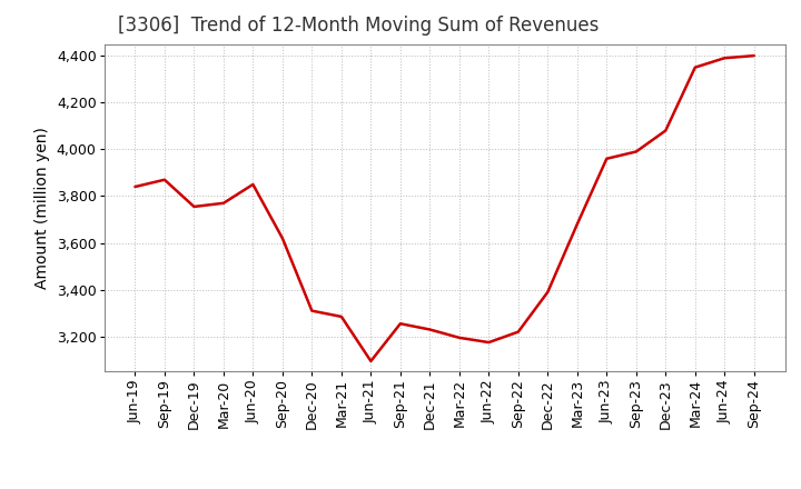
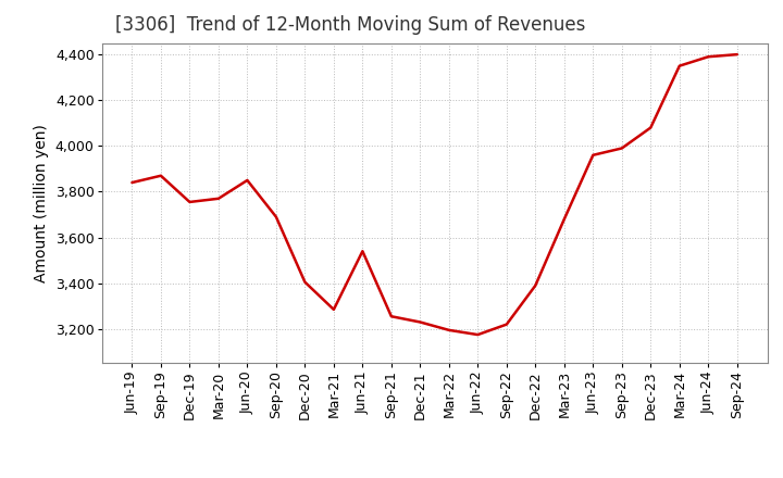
Sep-20: 3,620 -> 3,690
Dec-20: 3,310 -> 3,405
Jun-21: 3,095 -> 3,540
